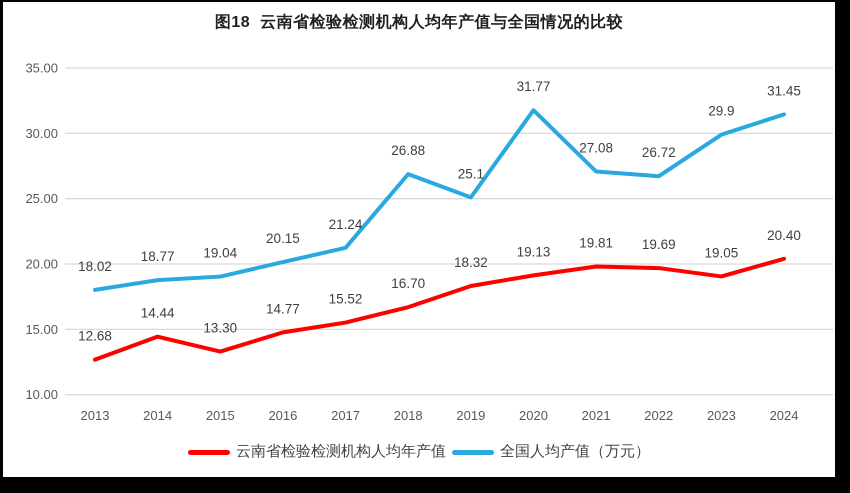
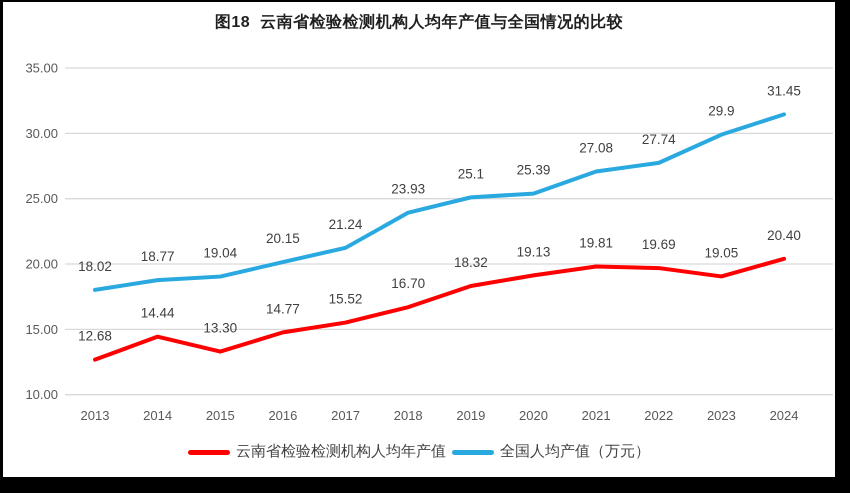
全国人均产值（万元）/2018: 26.88 -> 23.93
全国人均产值（万元）/2020: 31.77 -> 25.39
全国人均产值（万元）/2022: 26.72 -> 27.74
